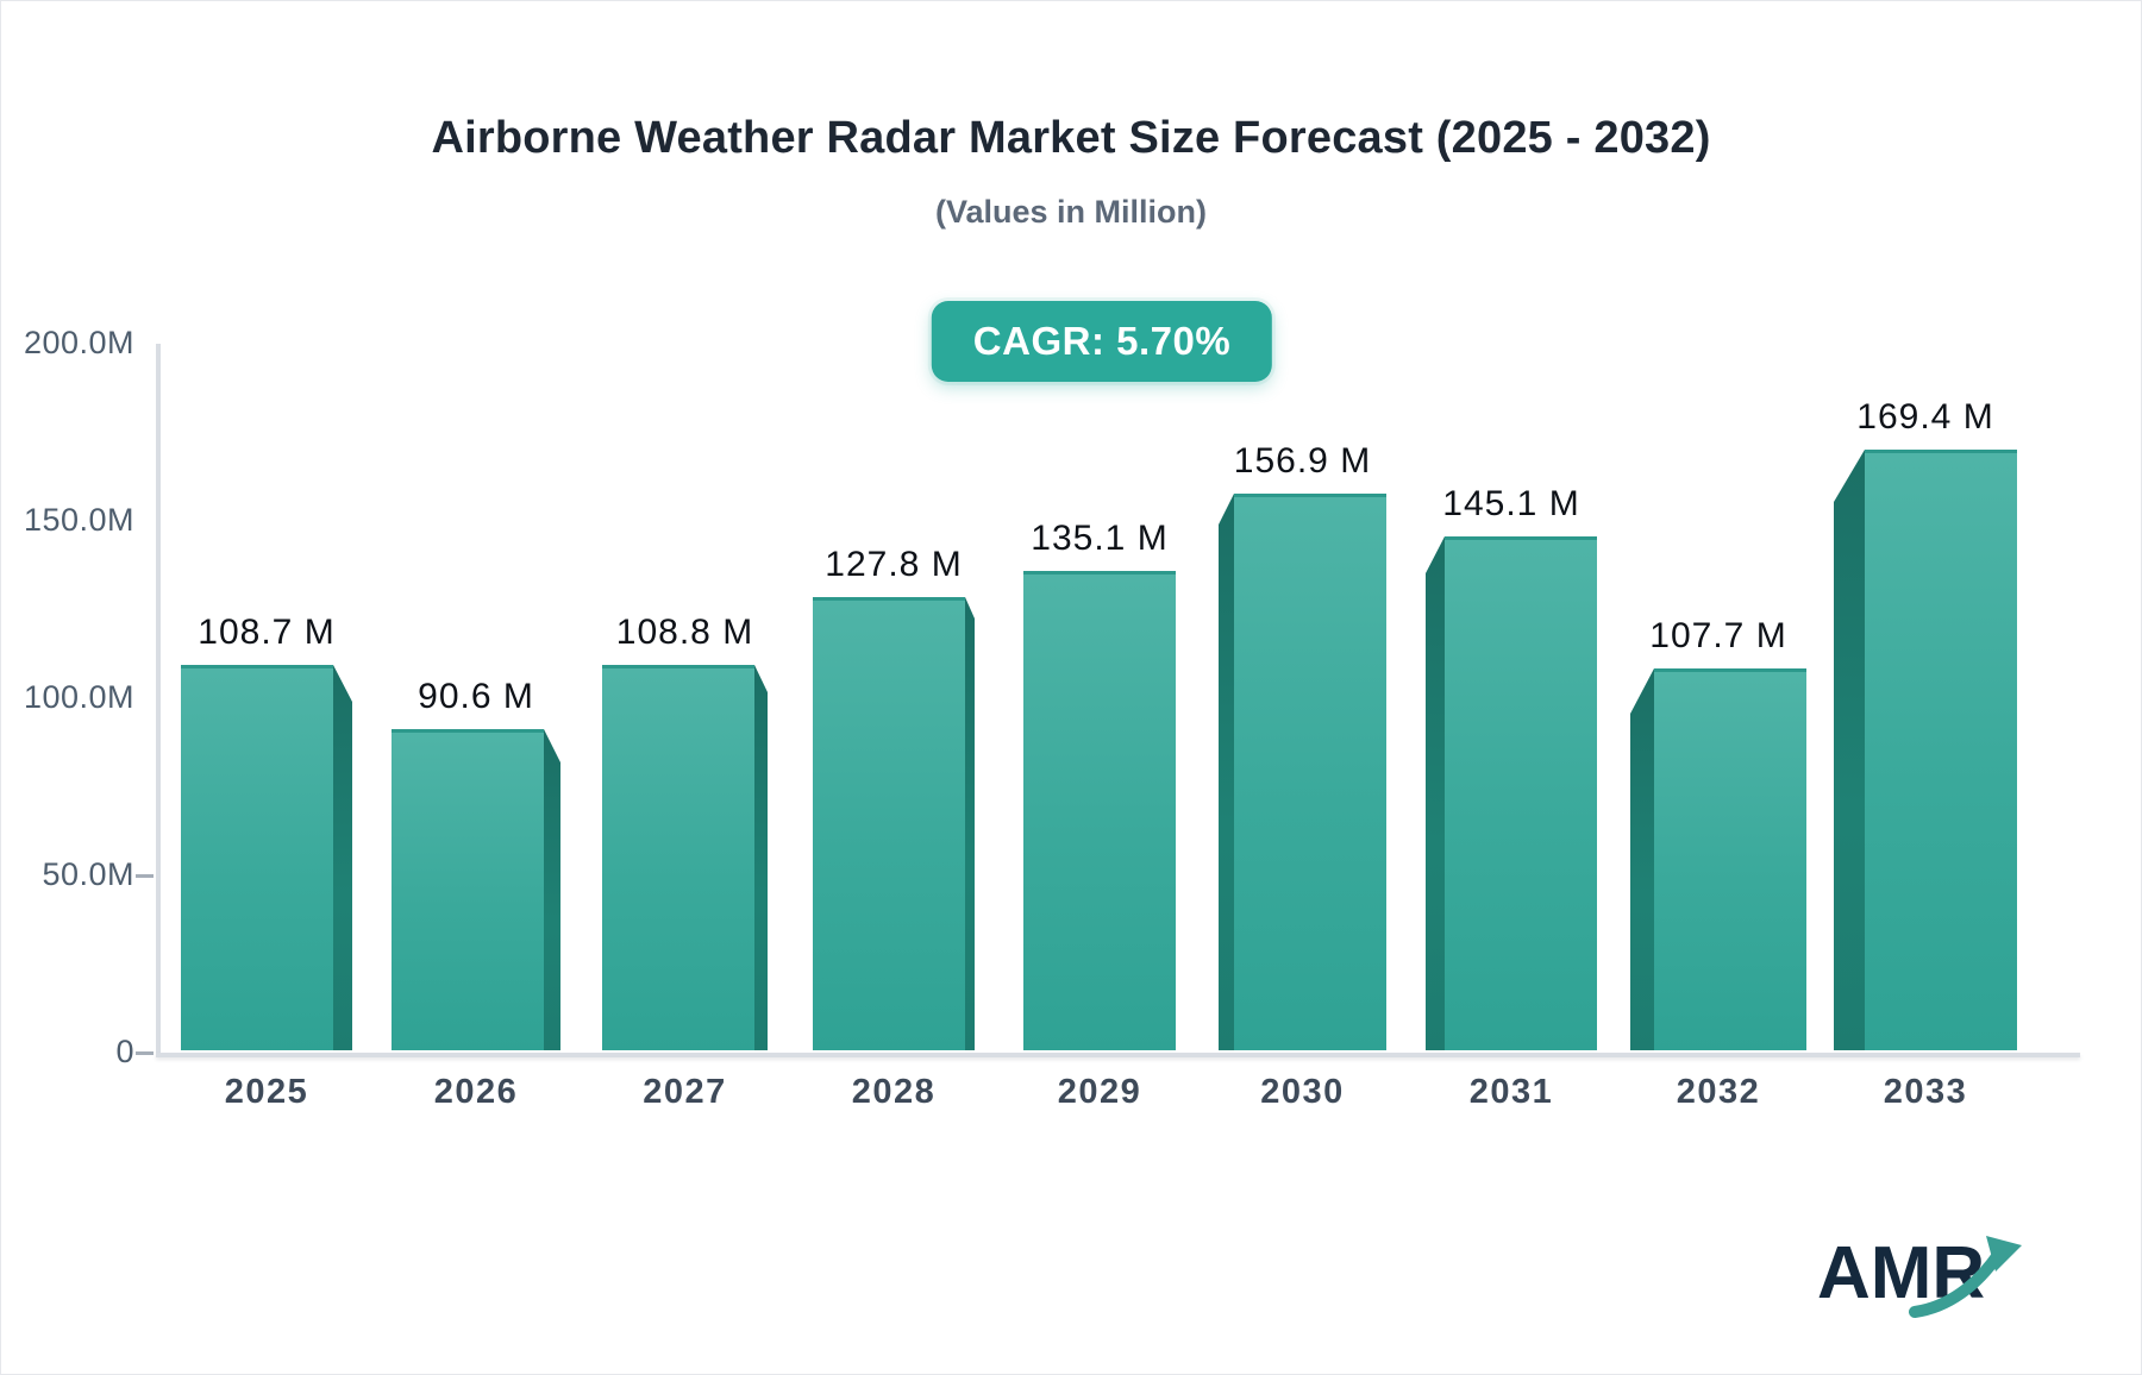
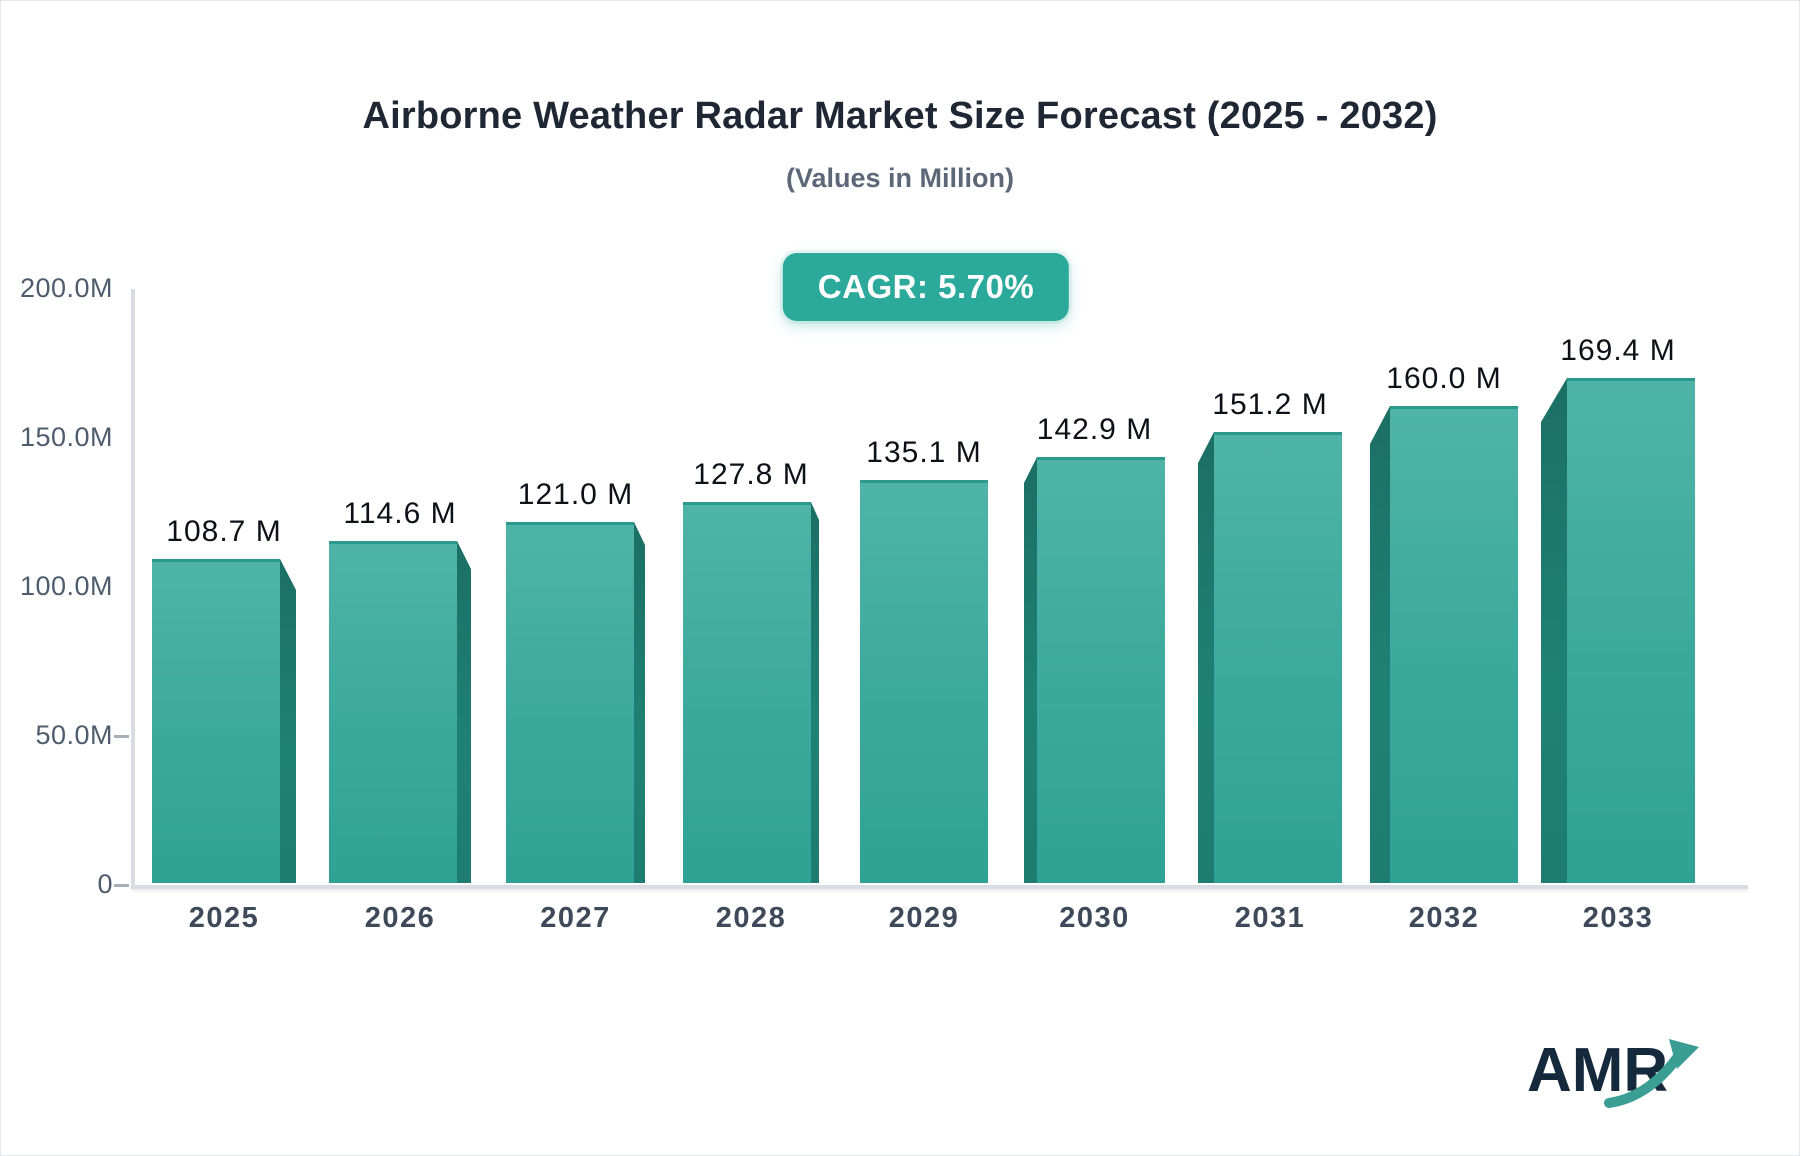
2026: 90.6 -> 114.6
2027: 108.8 -> 121.0
2030: 156.9 -> 142.9
2031: 145.1 -> 151.2
2032: 107.7 -> 160.0
